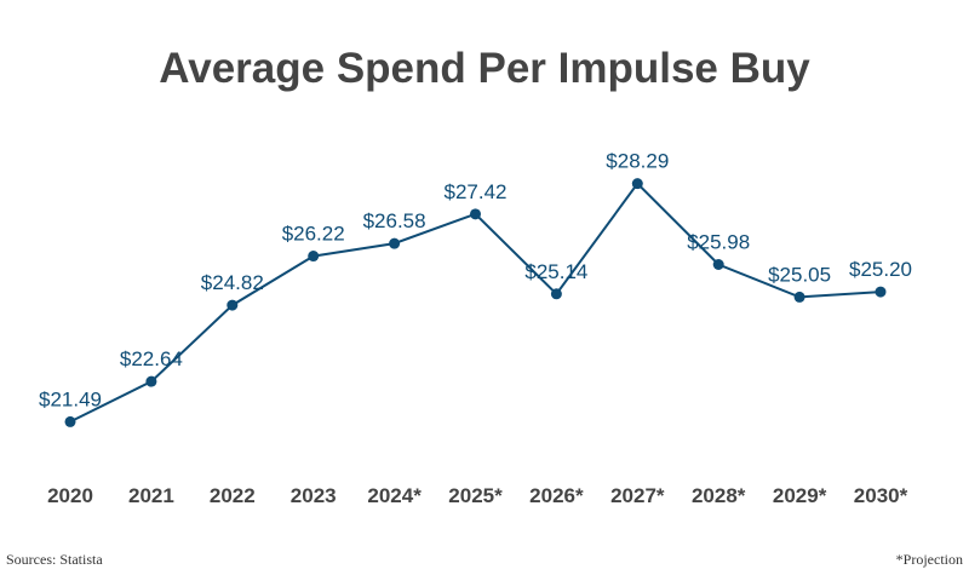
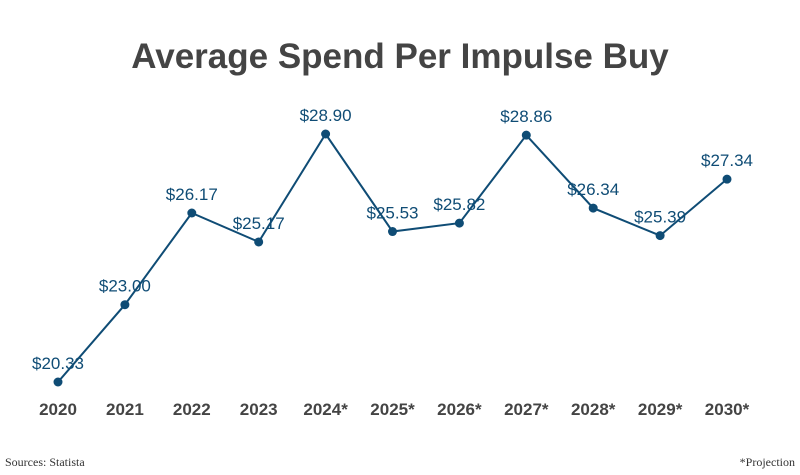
2020: $21.49 -> $20.33
2021: $22.64 -> $23.00
2022: $24.82 -> $26.17
2023: $26.22 -> $25.17
2024*: $26.58 -> $28.90
2025*: $27.42 -> $25.53
2026*: $25.14 -> $25.82
2027*: $28.29 -> $28.86
2028*: $25.98 -> $26.34
2029*: $25.05 -> $25.39
2030*: $25.20 -> $27.34
